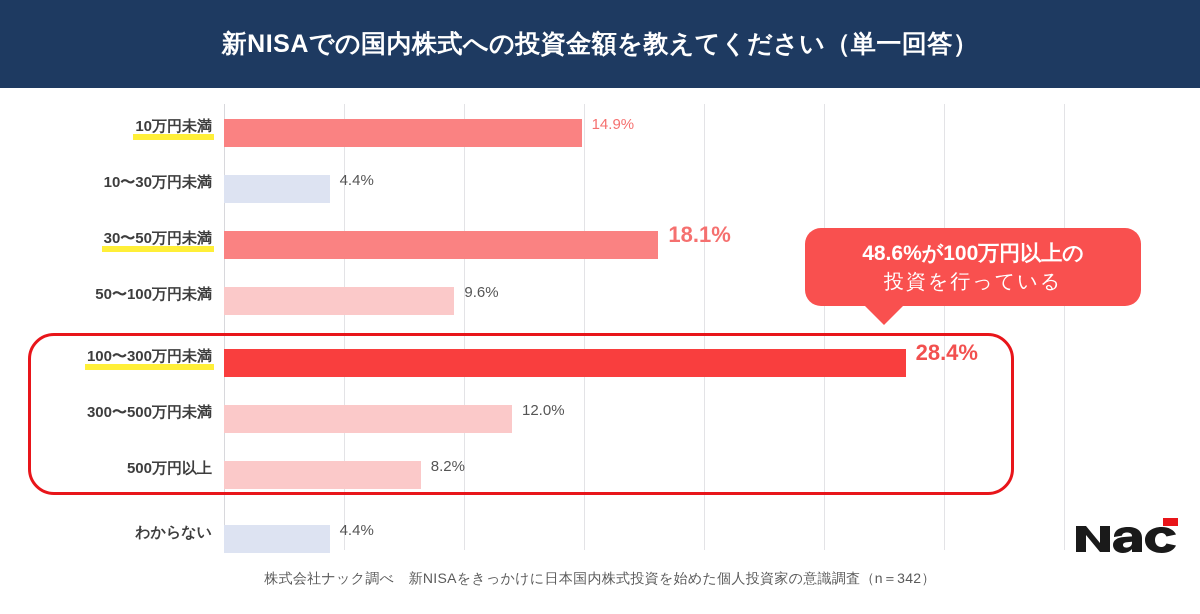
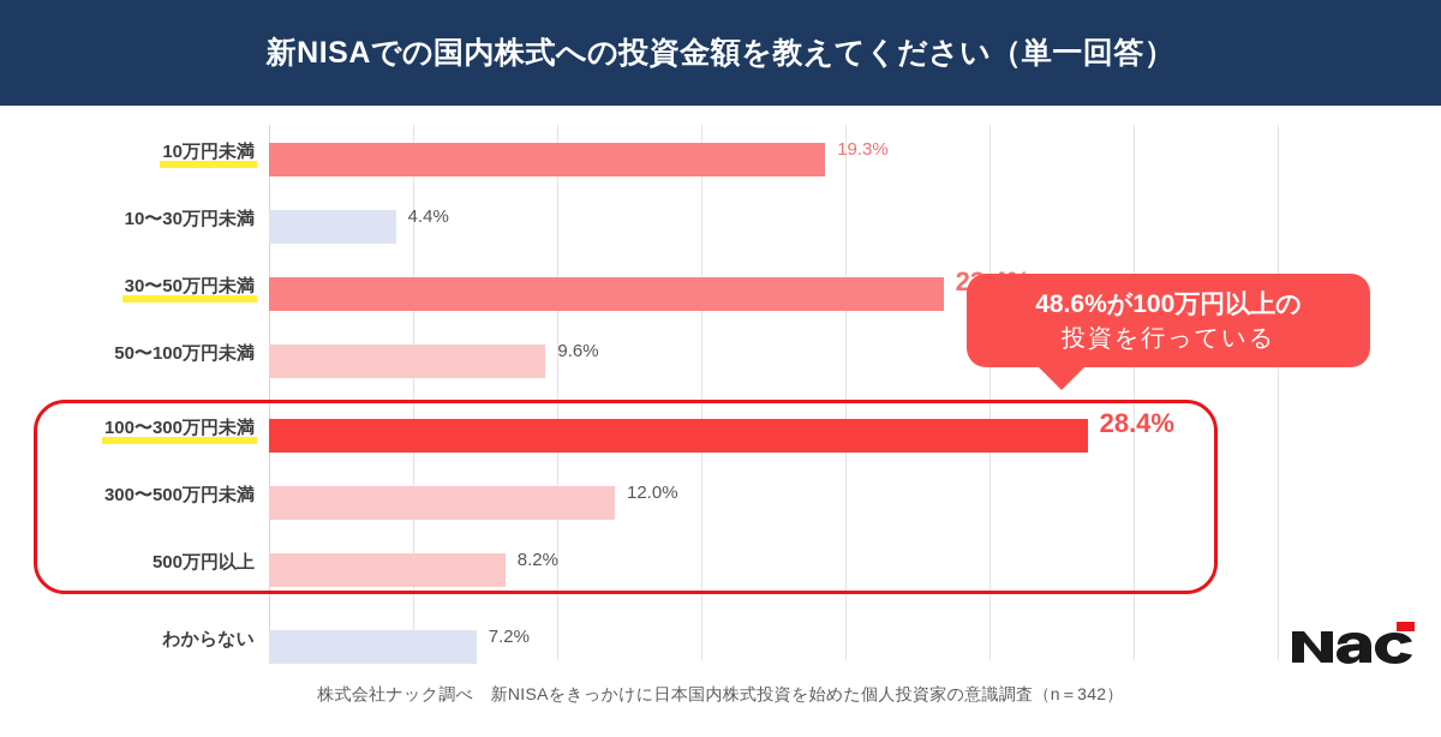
10万円未満: 14.9% -> 19.3%
30〜50万円未満: 18.1% -> 23.4%
わからない: 4.4% -> 7.2%
